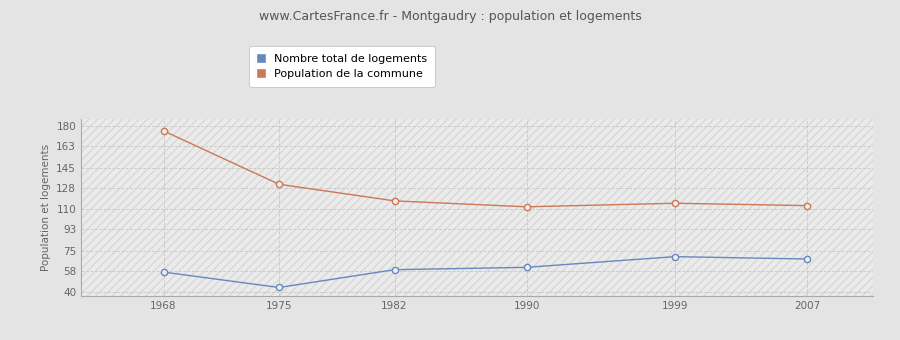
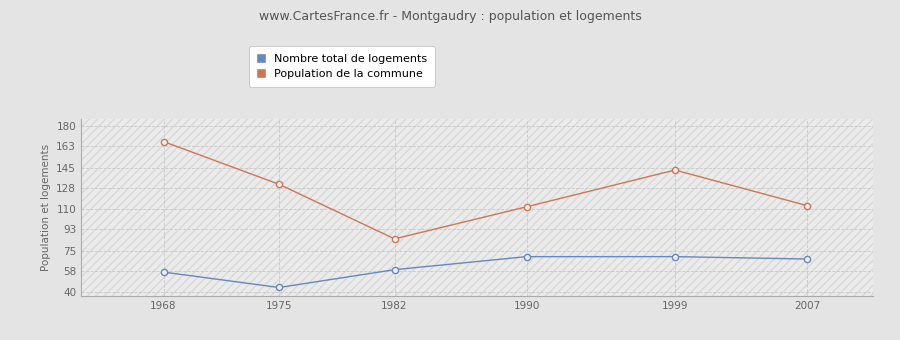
Population de la commune/1968: 176 -> 167
Population de la commune/1982: 117 -> 85
Nombre total de logements/1990: 61 -> 70
Population de la commune/1999: 115 -> 143
